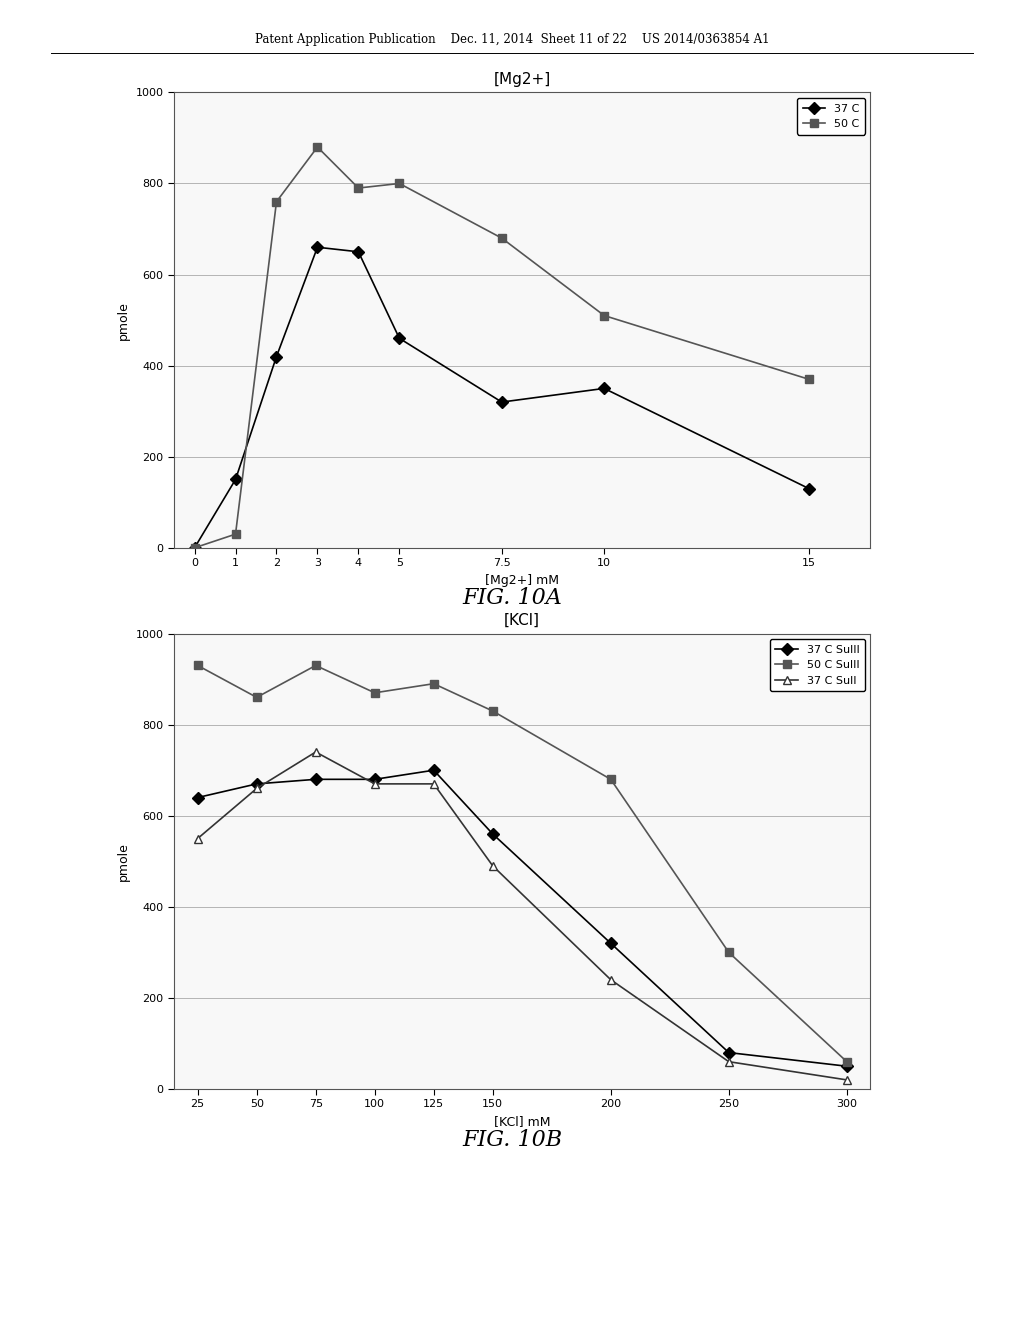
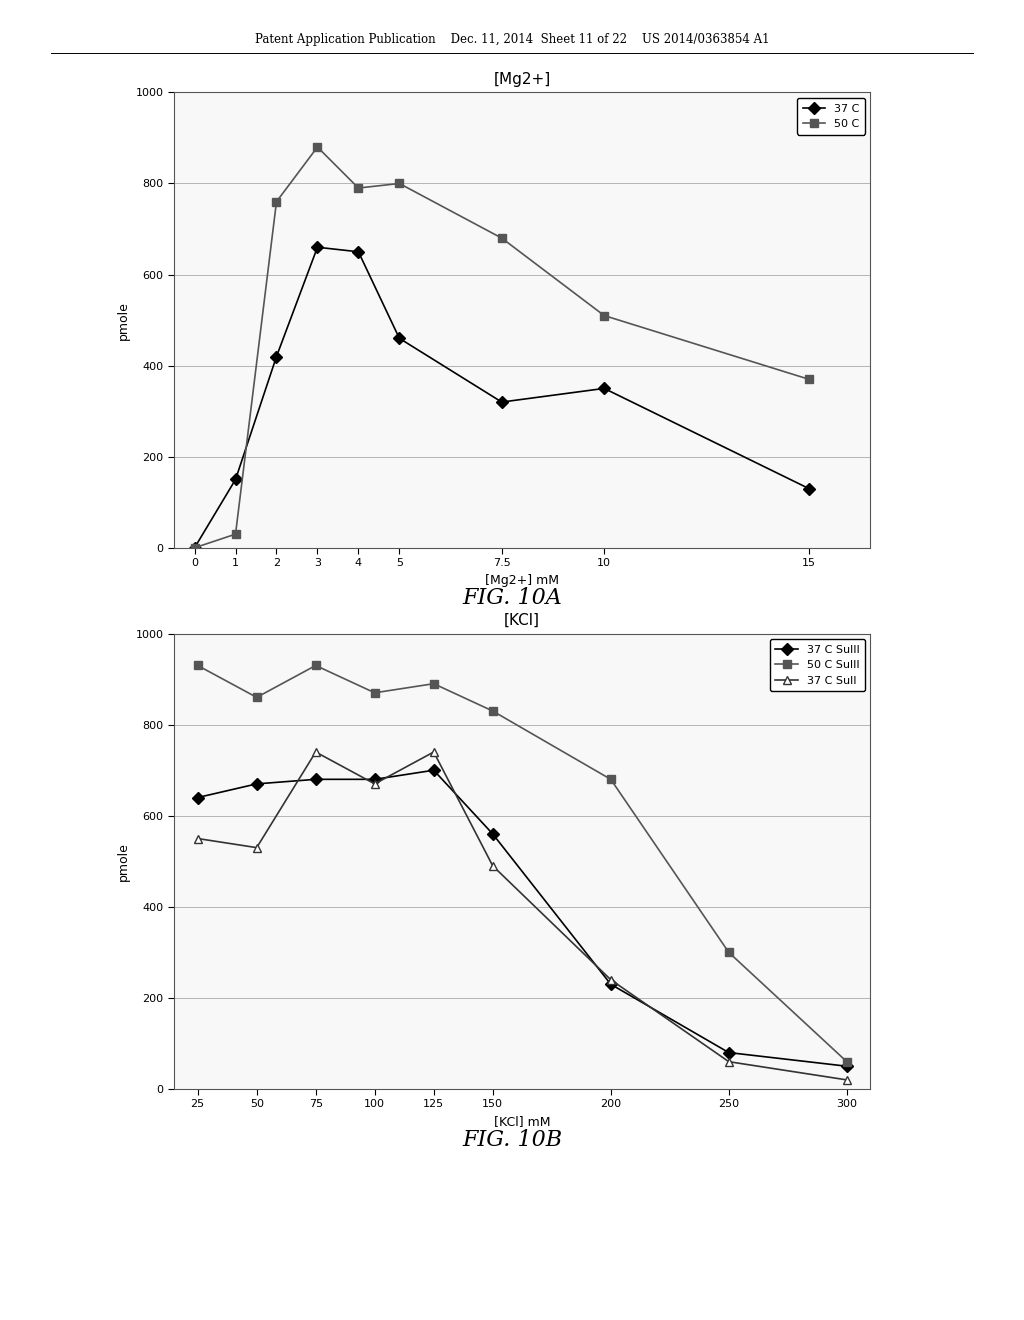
[KCl]/37 C SulI/50: 660 -> 530
[KCl]/37 C SulI/125: 670 -> 740
[KCl]/37 C SulII/200: 320 -> 230
